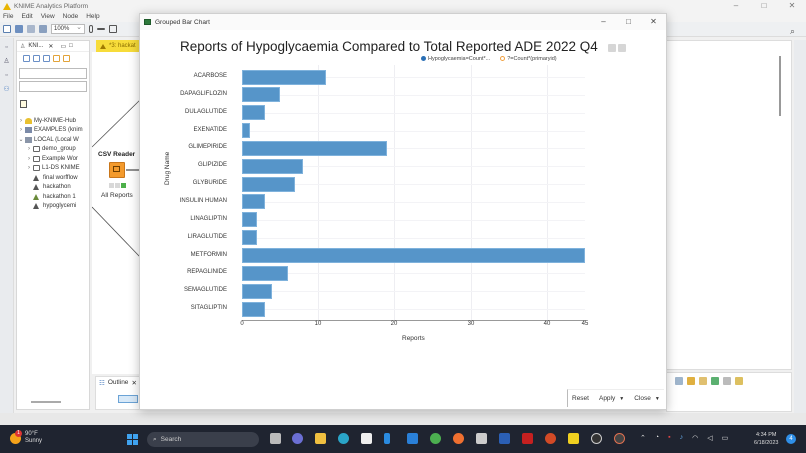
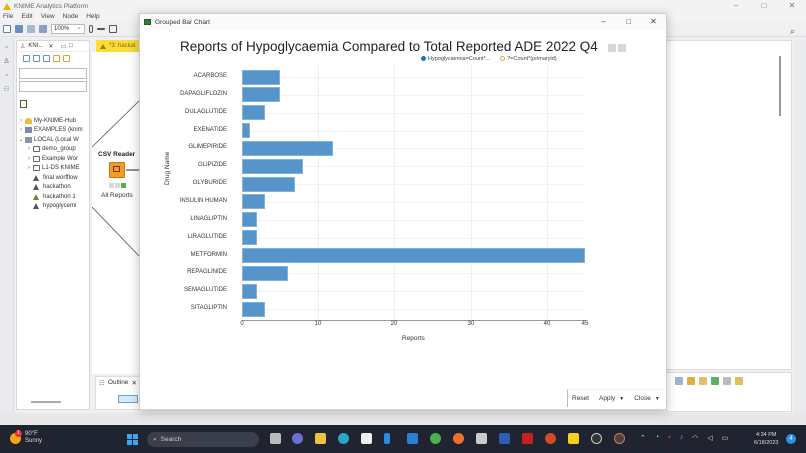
ACARBOSE: 11 -> 5
GLIMEPIRIDE: 19 -> 12
SEMAGLUTIDE: 4 -> 2
